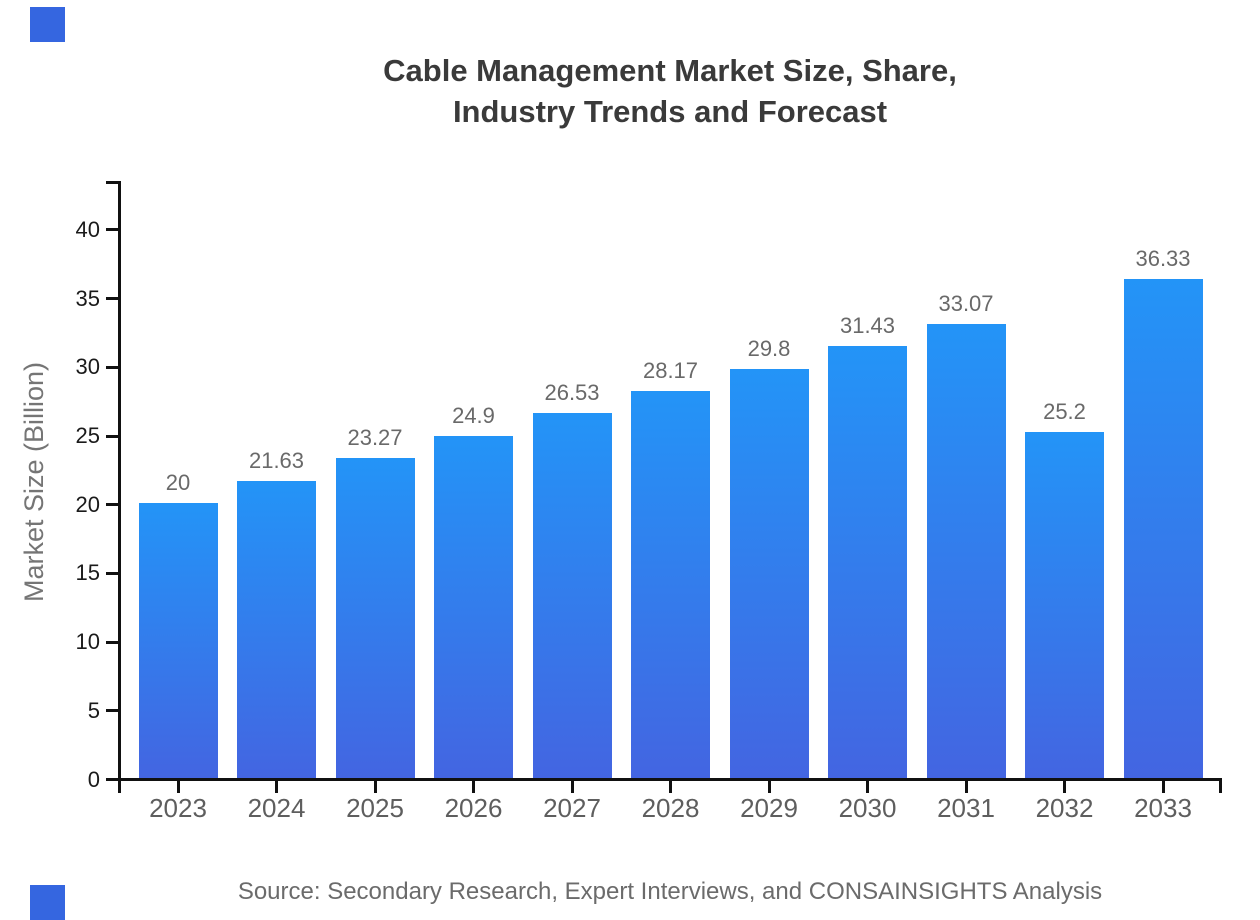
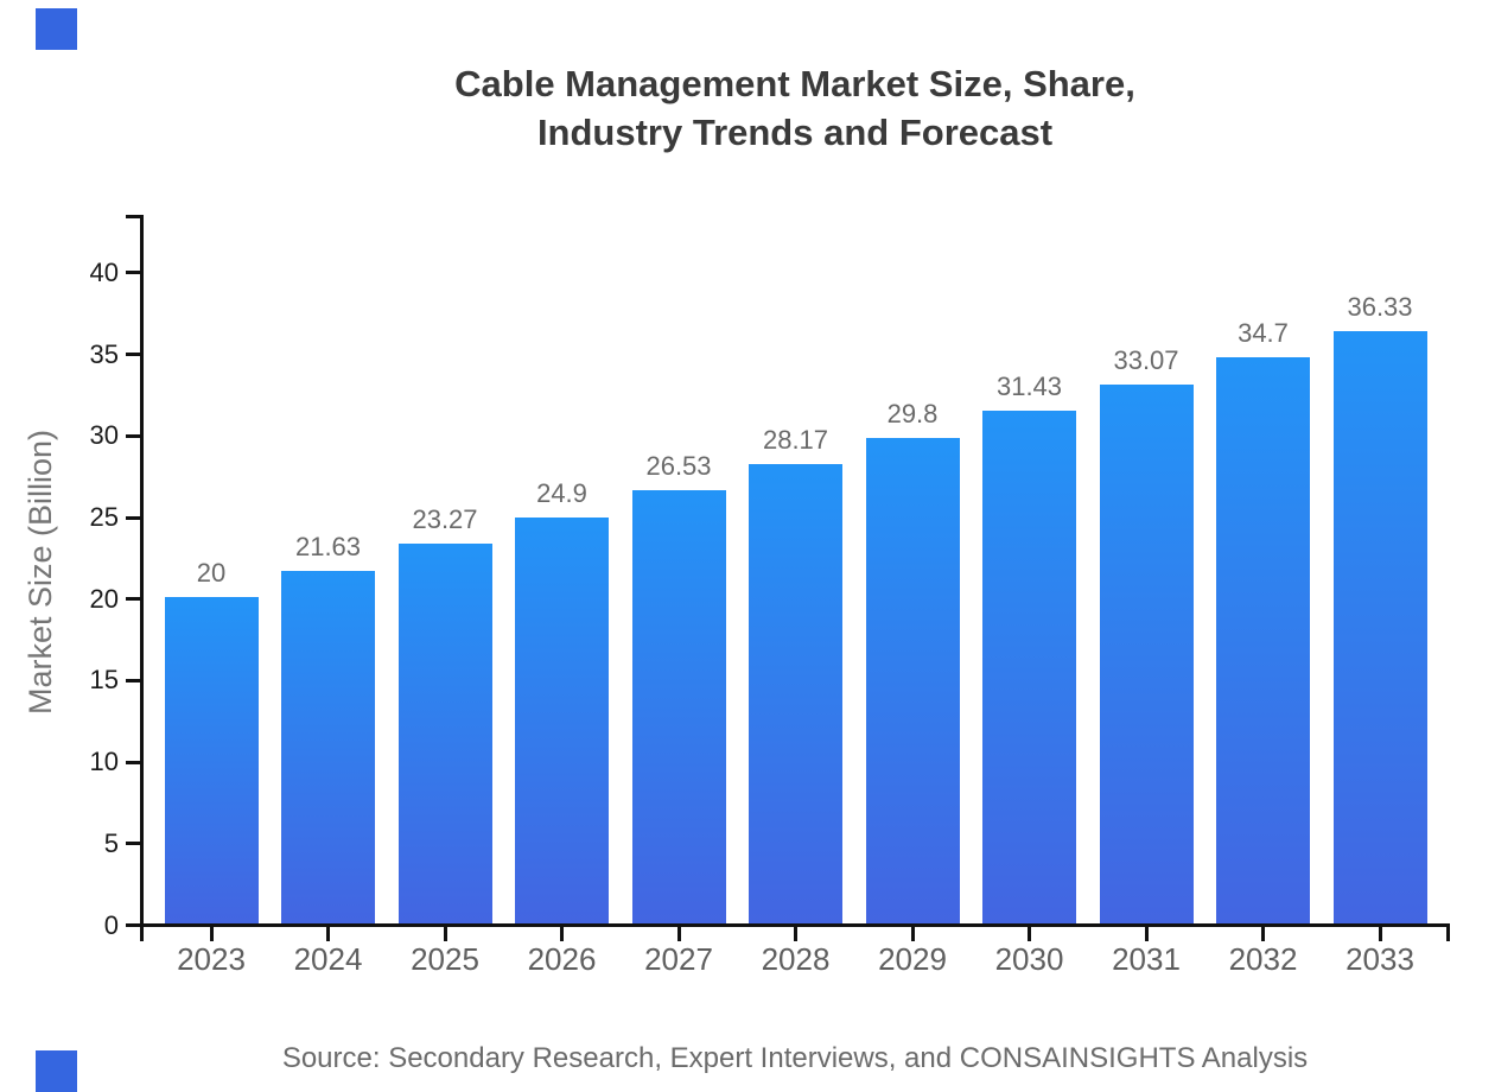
2032: 25.2 -> 34.7
